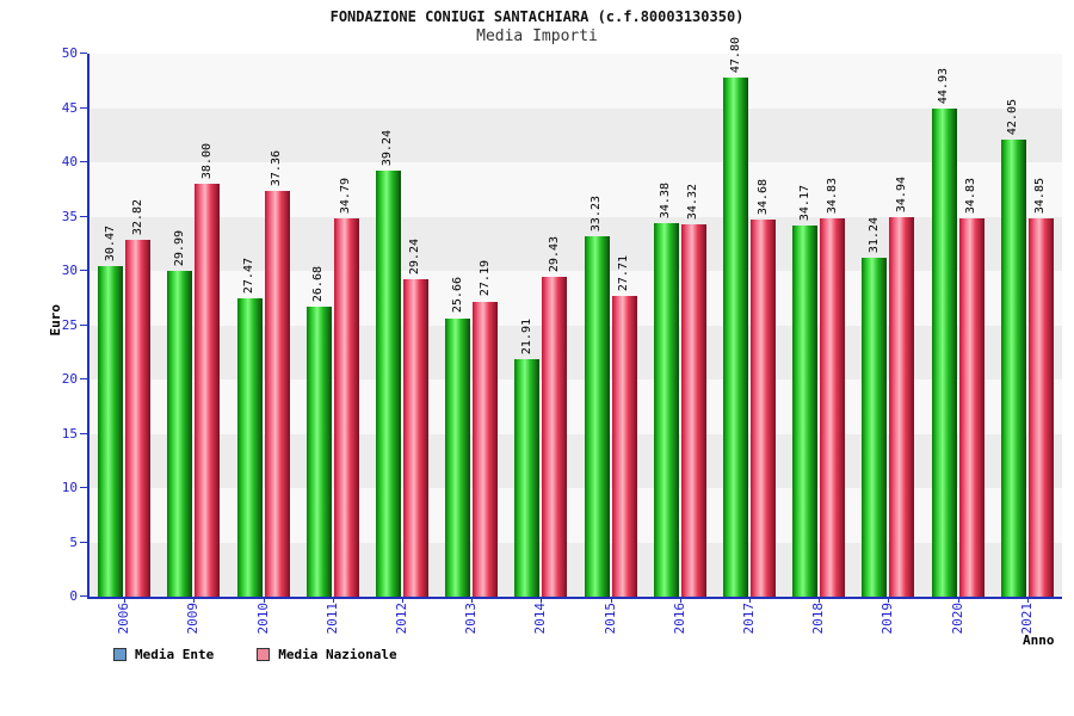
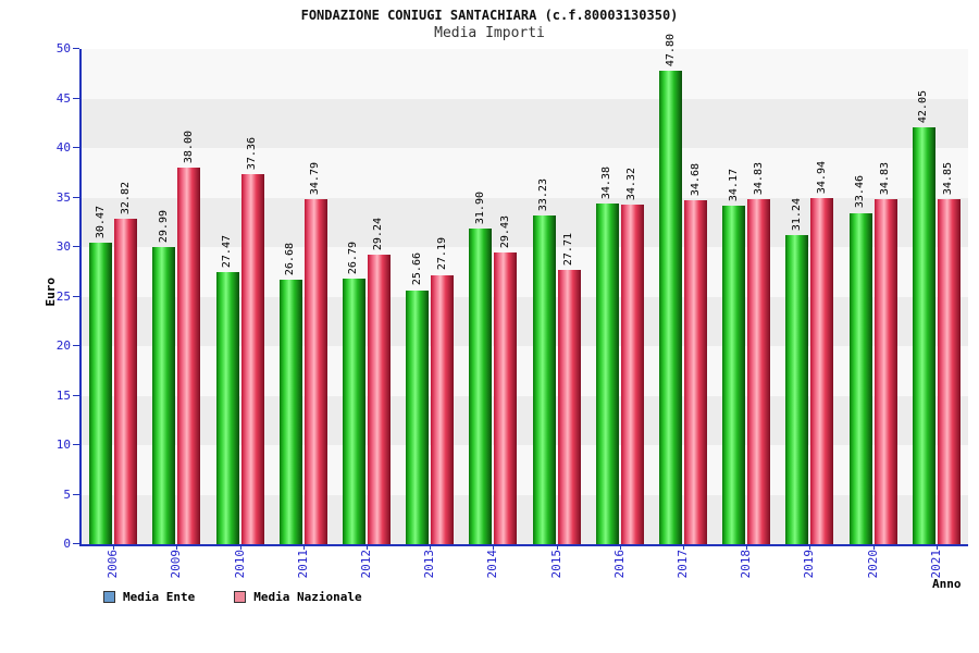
Media Ente/2012: 39.24 -> 26.79
Media Ente/2014: 21.91 -> 31.90
Media Ente/2020: 44.93 -> 33.46
